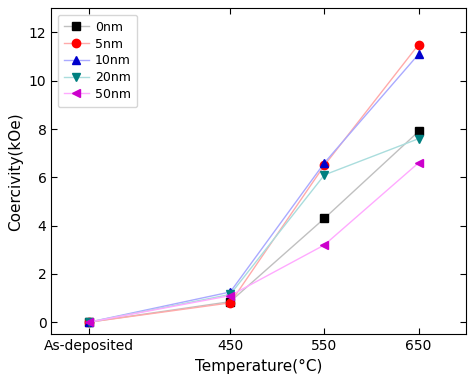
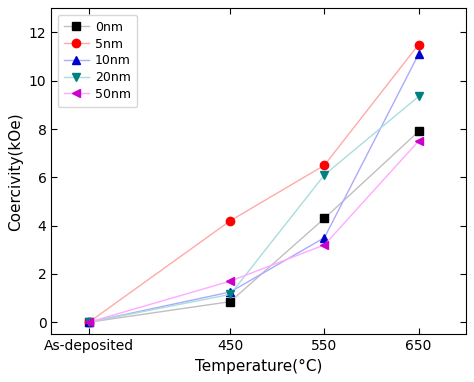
5nm/450: 0.8 -> 4.2
50nm/450: 1.1 -> 1.7
10nm/550: 6.60 -> 3.50
20nm/650: 7.60 -> 9.35
50nm/650: 6.6 -> 7.5
